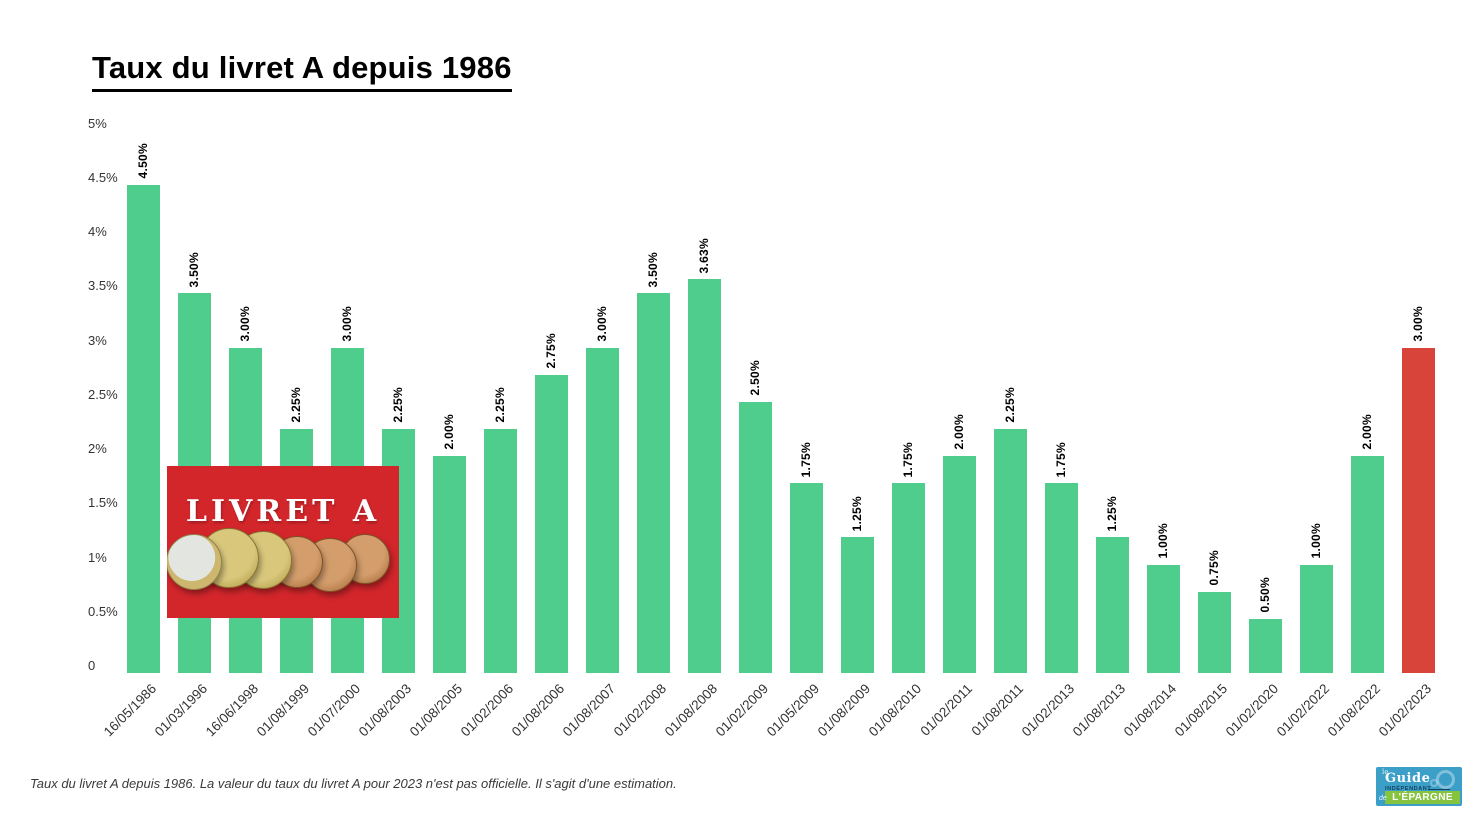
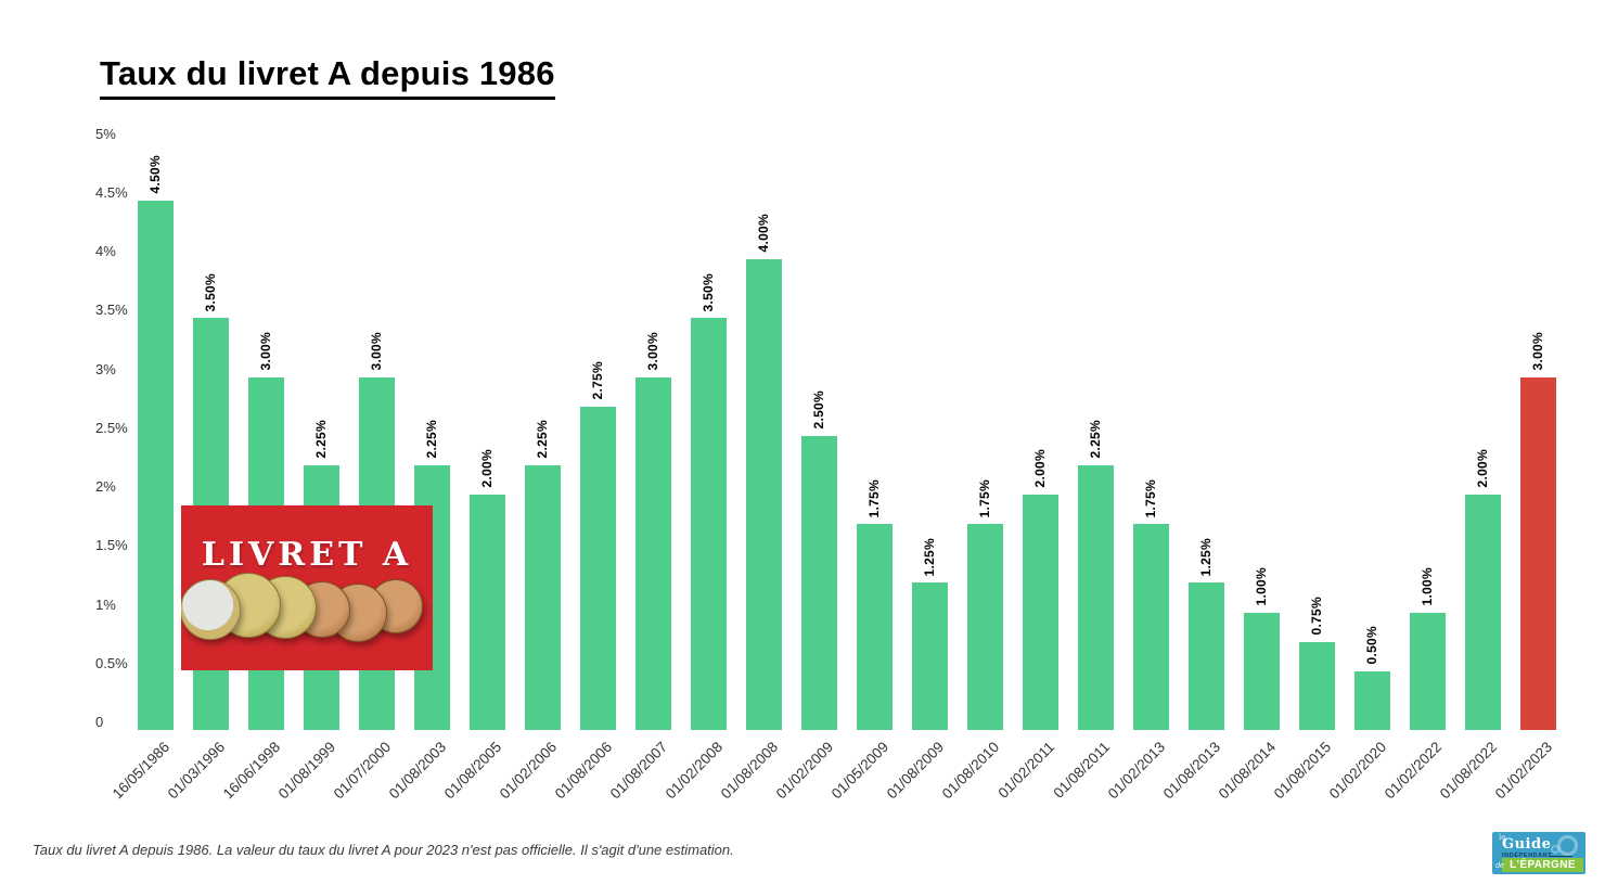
01/08/2008: 3.63% -> 4.00%
